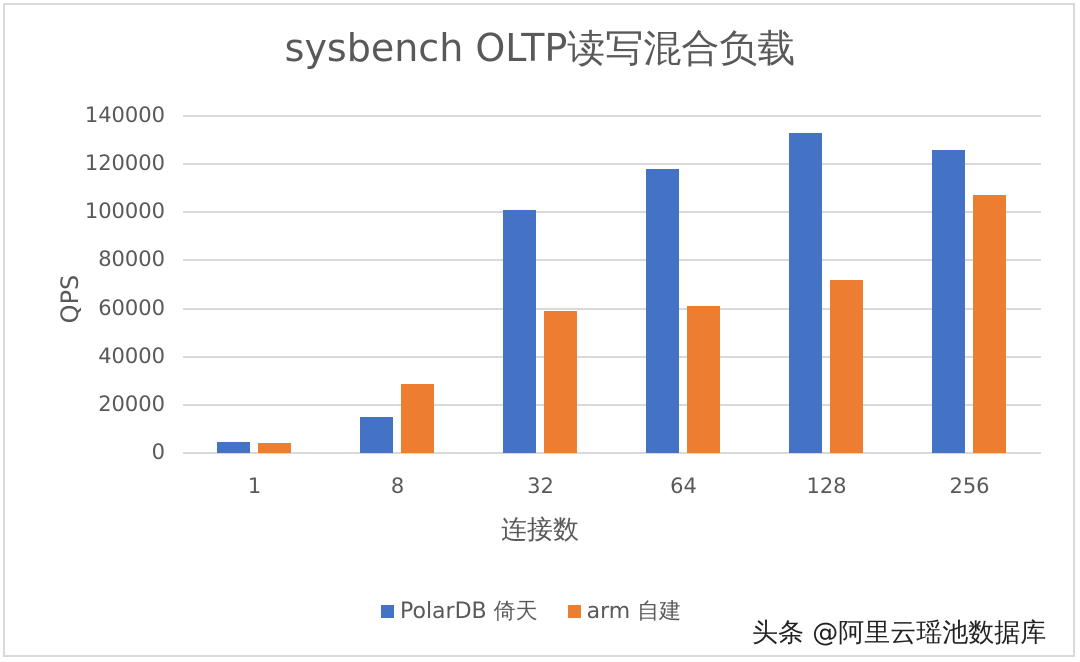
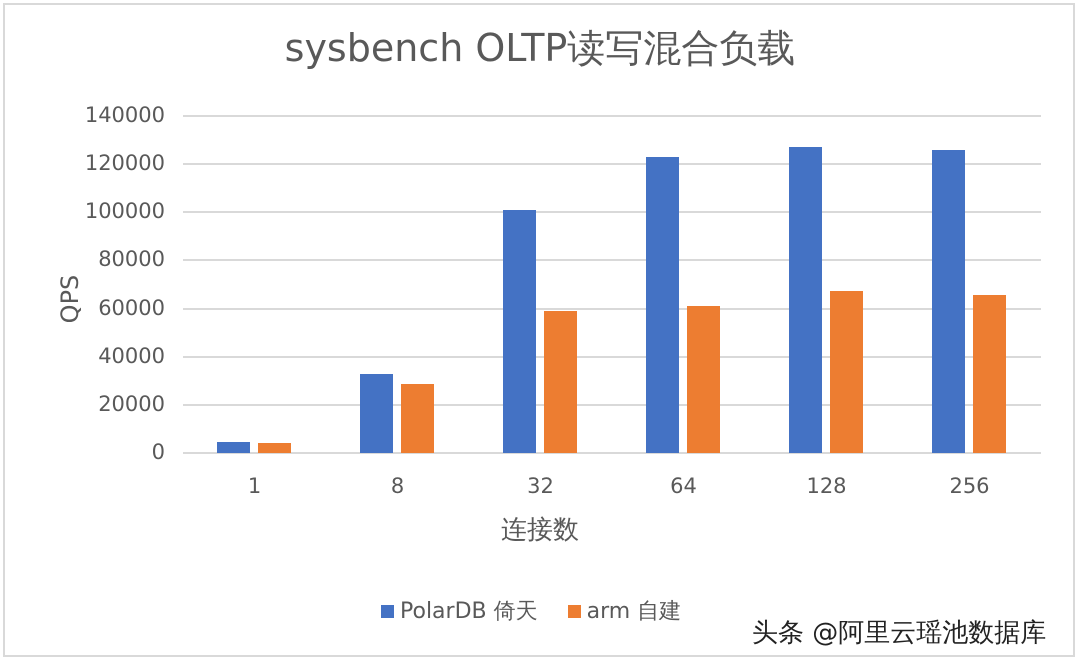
PolarDB 倚天/8: 15000 -> 33000
PolarDB 倚天/64: 118000 -> 123000
PolarDB 倚天/128: 133000 -> 127000
arm 自建/128: 72000 -> 67000
arm 自建/256: 107000 -> 66000
